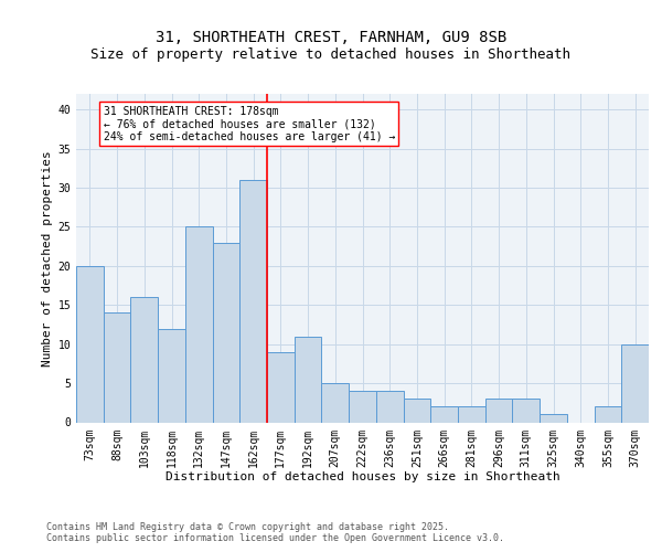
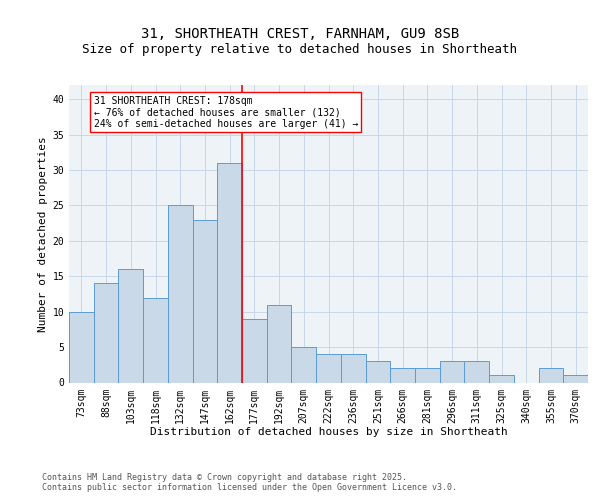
73sqm: 20 -> 10
370sqm: 10 -> 1
